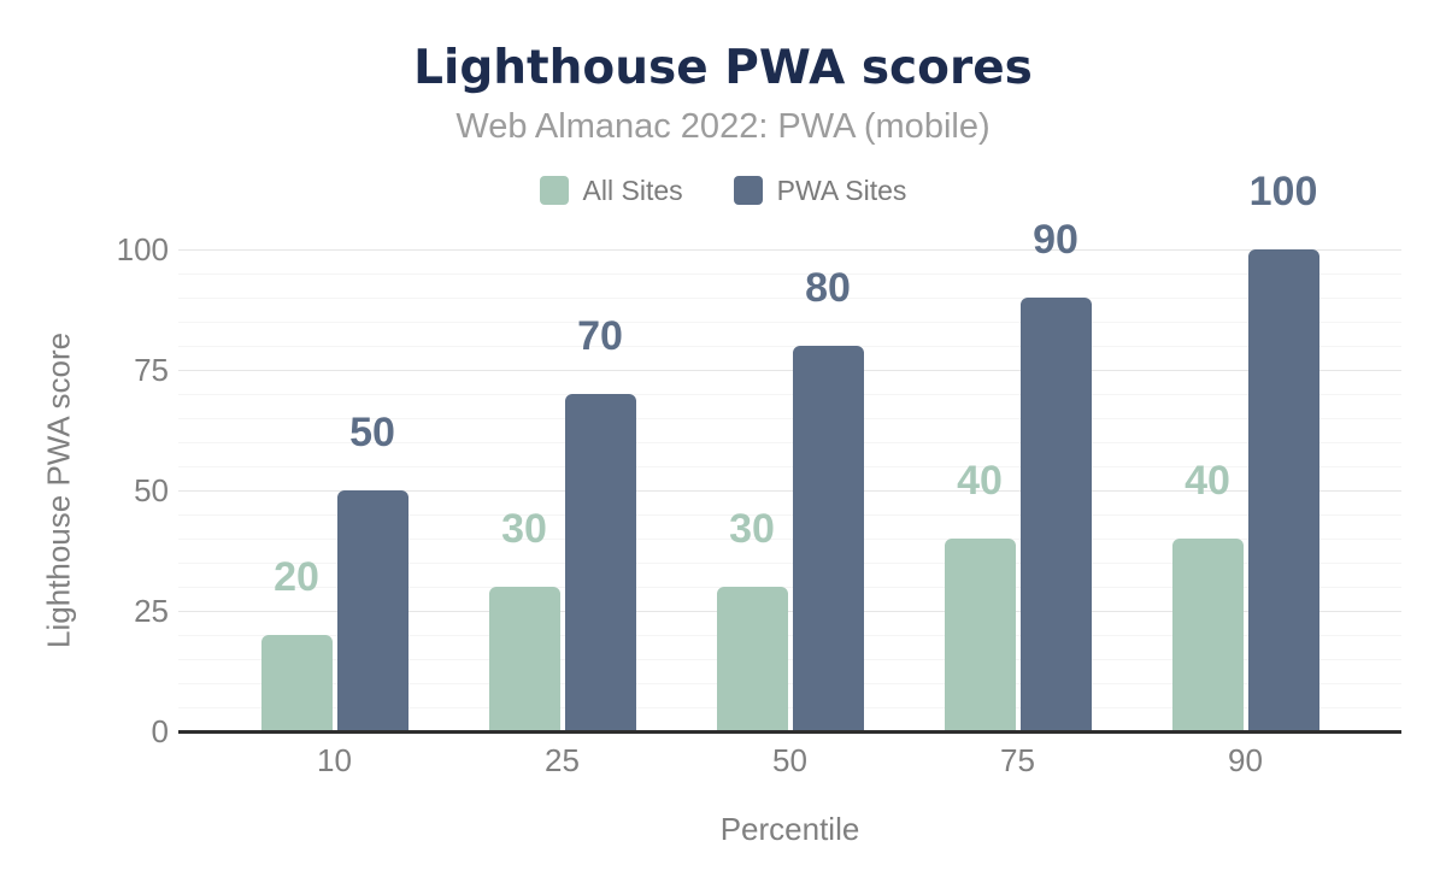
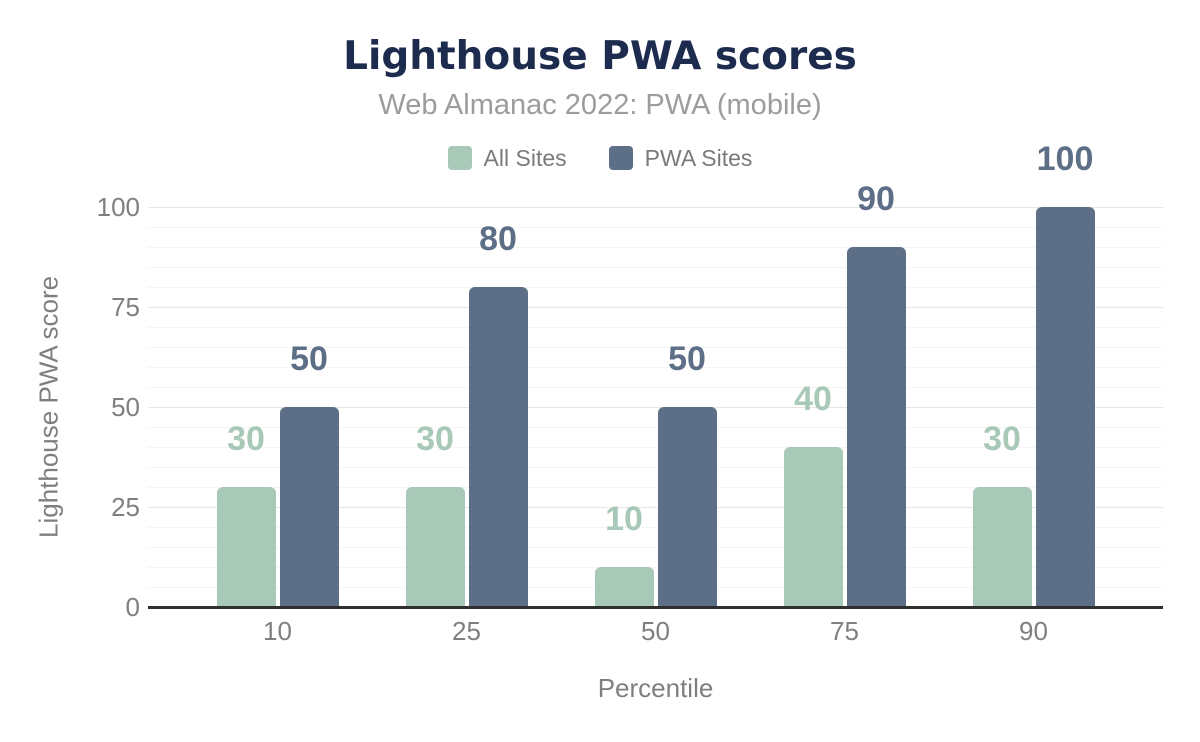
All Sites/10: 20 -> 30
PWA Sites/25: 70 -> 80
All Sites/50: 30 -> 10
PWA Sites/50: 80 -> 50
All Sites/90: 40 -> 30
